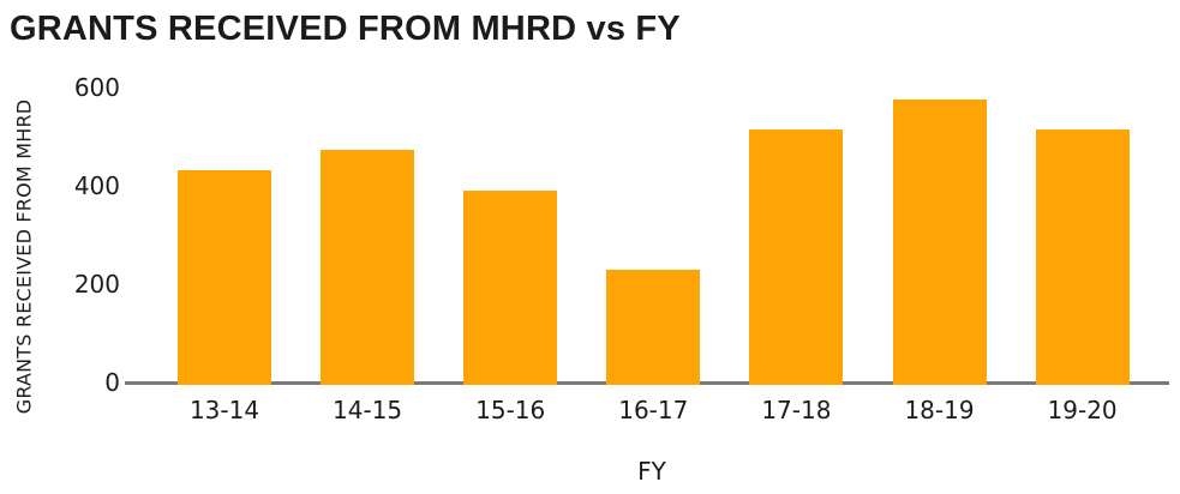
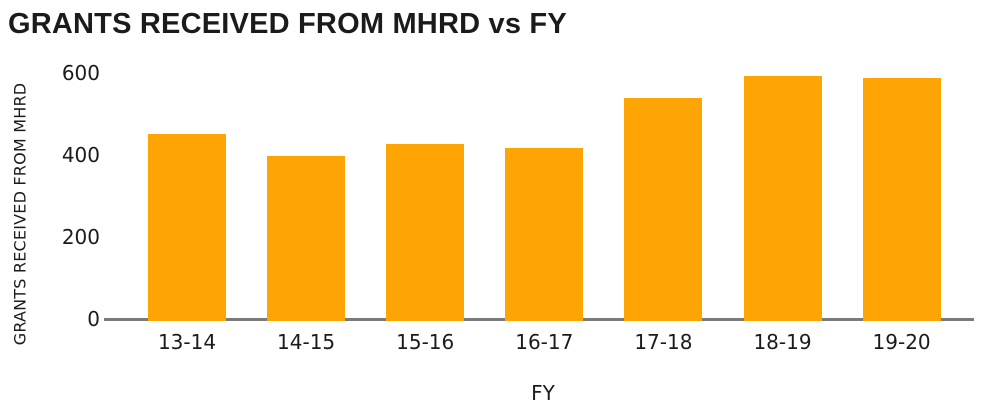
13-14: 430 -> 450
14-15: 470 -> 400
15-16: 390 -> 420
16-17: 230 -> 420
17-18: 510 -> 540
18-19: 570 -> 590
19-20: 510 -> 580
